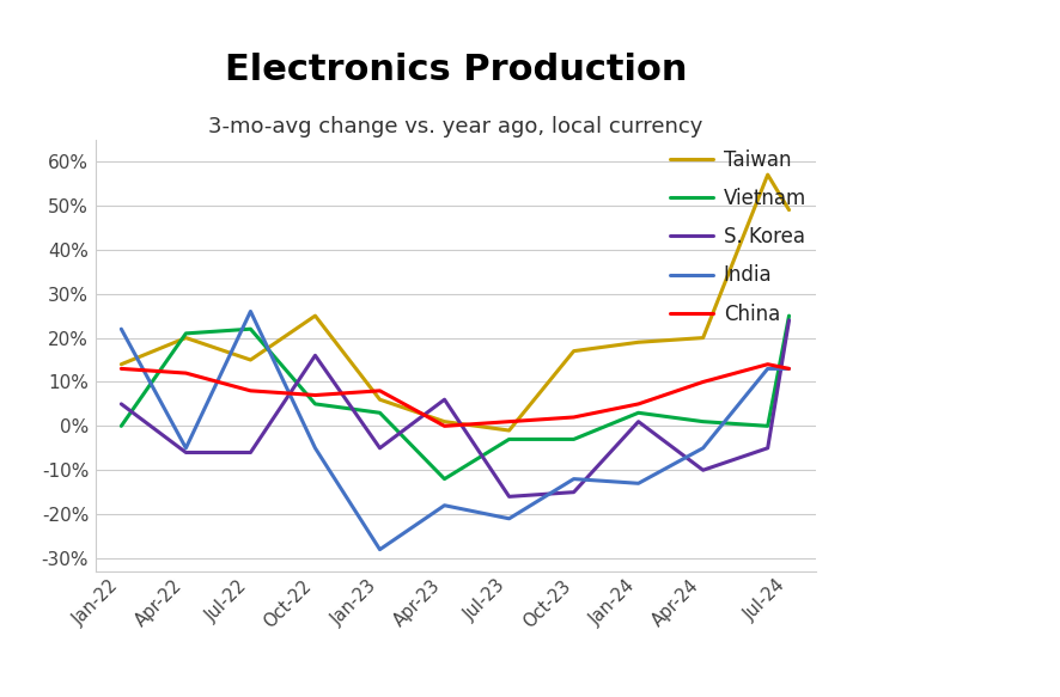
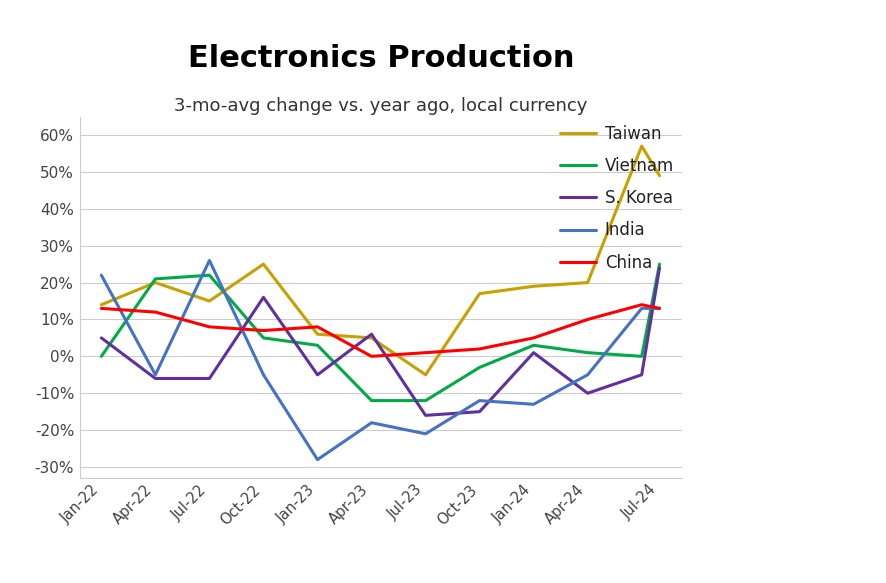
Taiwan/Apr-23: 1% -> 5%
Taiwan/Jul-23: -1% -> -5%
Vietnam/Jul-23: -3% -> -12%
